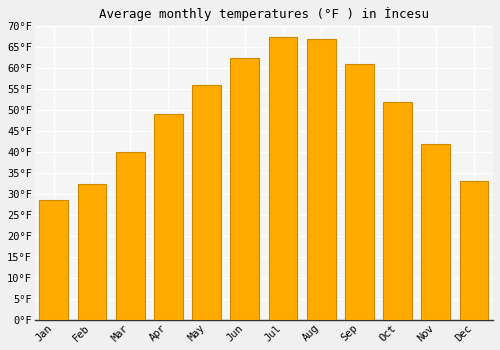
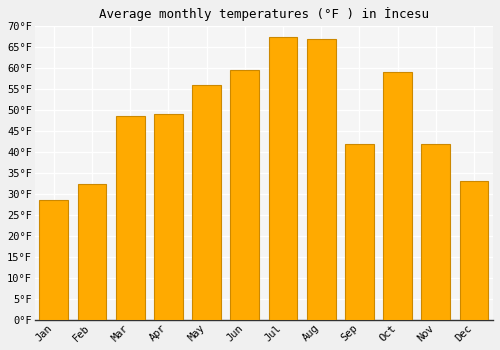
Mar: 40.0°F -> 48.5°F
Jun: 62.5°F -> 59.5°F
Sep: 61.0°F -> 42.0°F
Oct: 52.0°F -> 59.0°F
